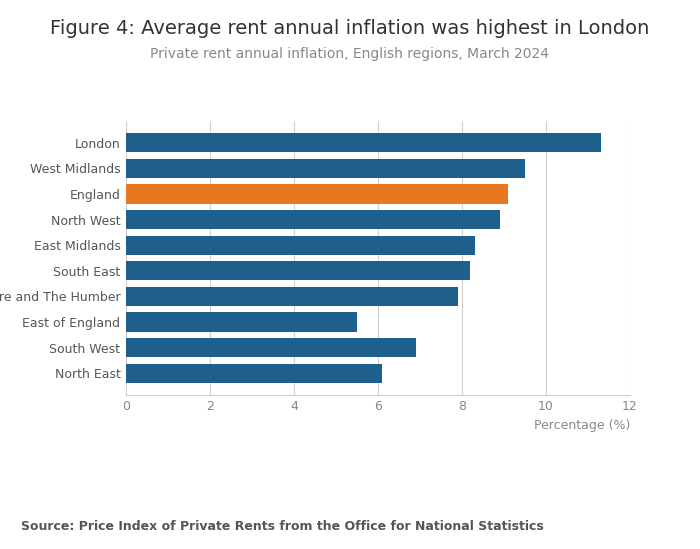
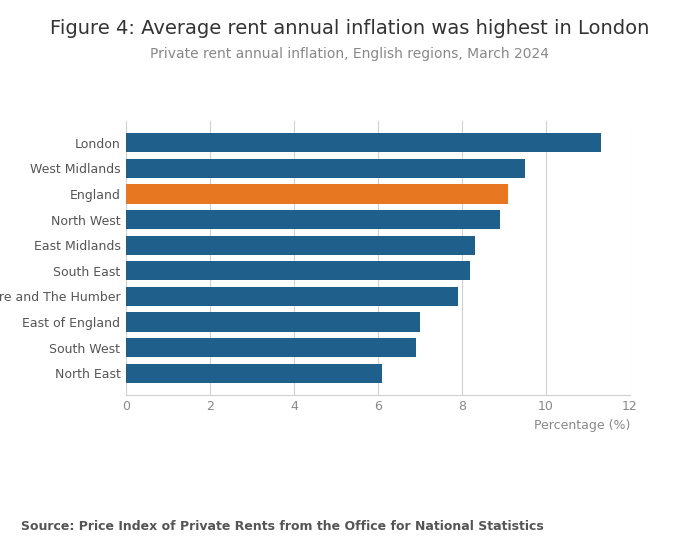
East of England: 5.5 -> 7.0
